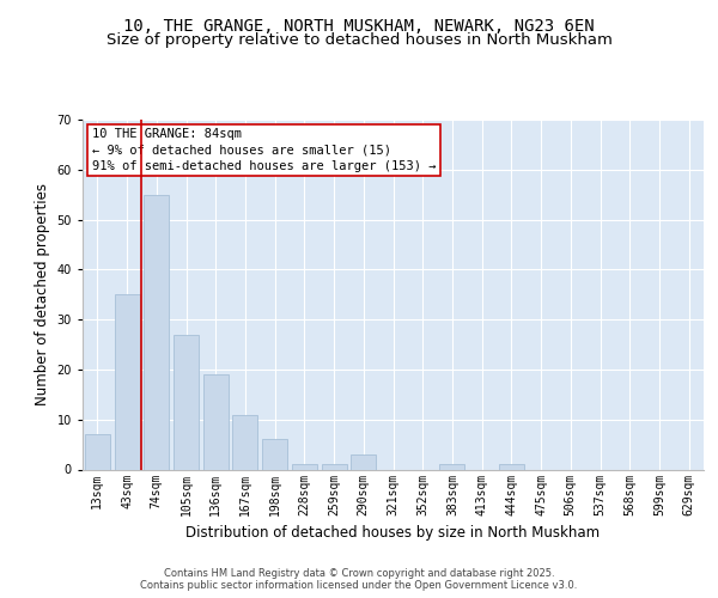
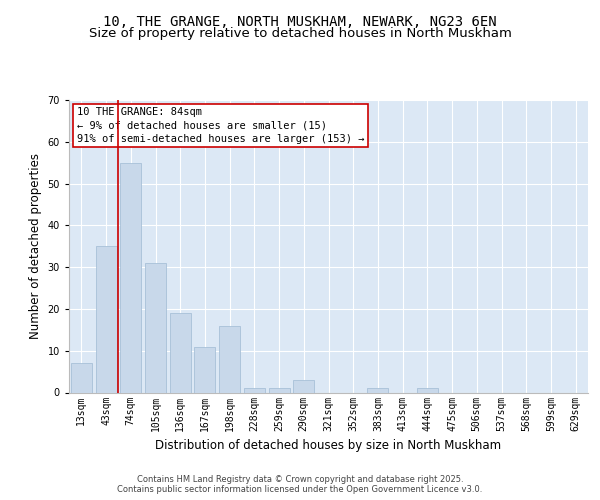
105sqm: 27 -> 31
198sqm: 6 -> 16
